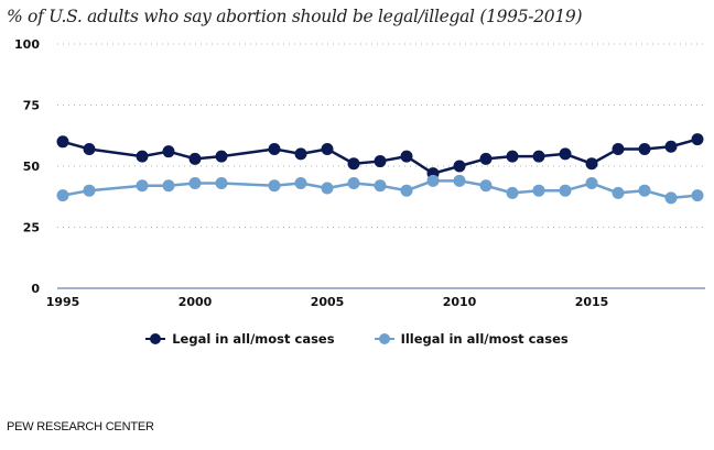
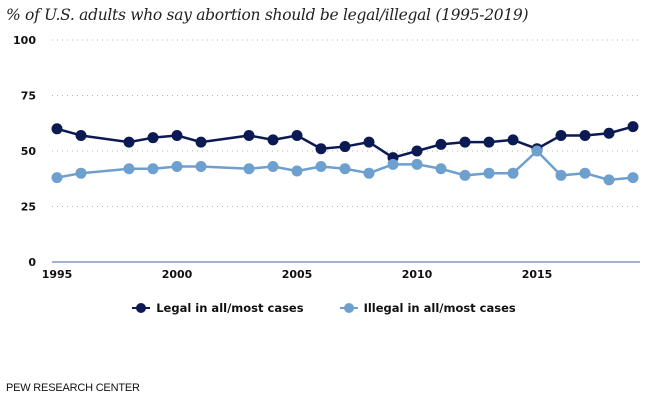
Legal in all/most cases/2000: 53 -> 57
Illegal in all/most cases/2015: 43 -> 50
